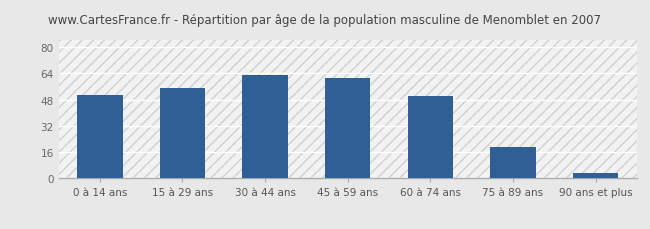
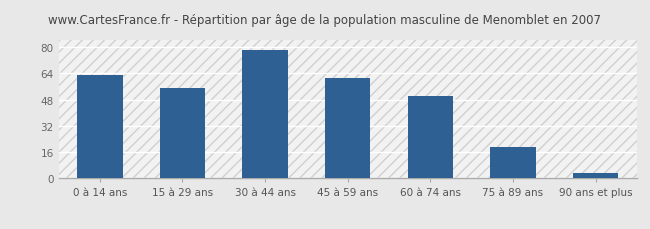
0 à 14 ans: 51 -> 63
30 à 44 ans: 63 -> 78
